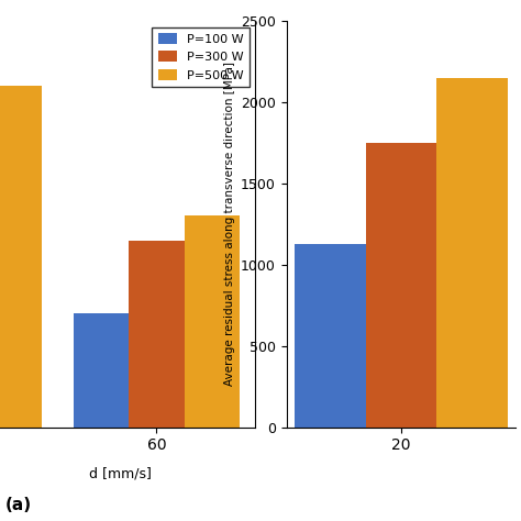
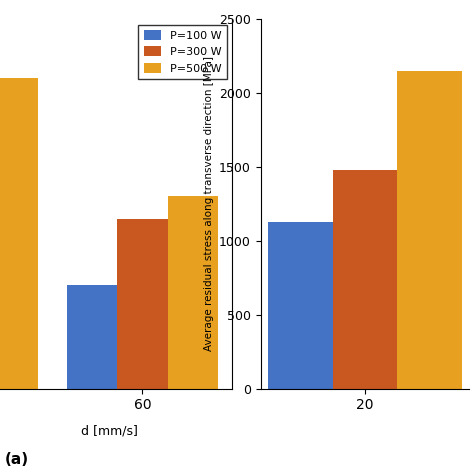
20: 1750 -> 1480
